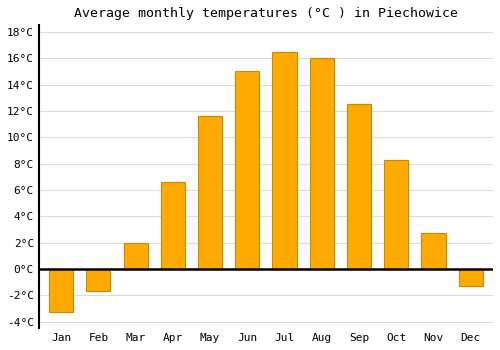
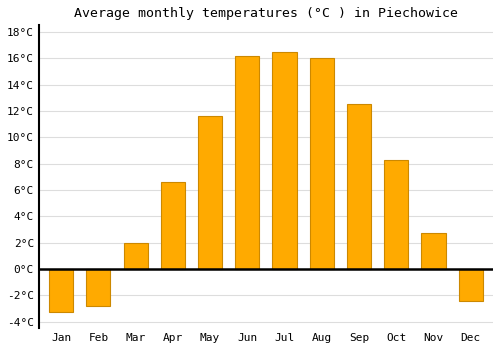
Feb: -1.7°C -> -2.8°C
Jun: 15.0°C -> 16.2°C
Dec: -1.3°C -> -2.4°C
